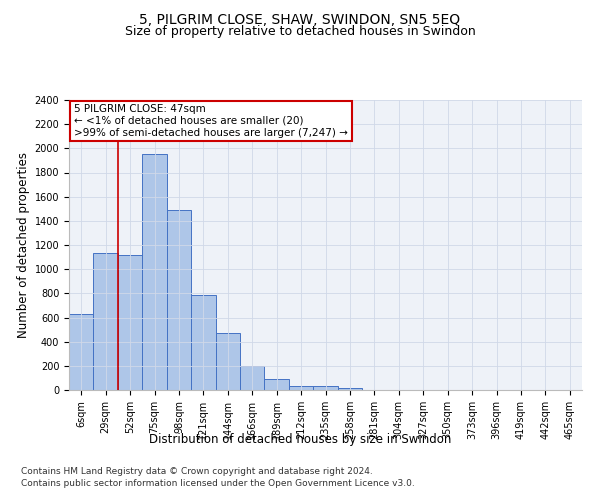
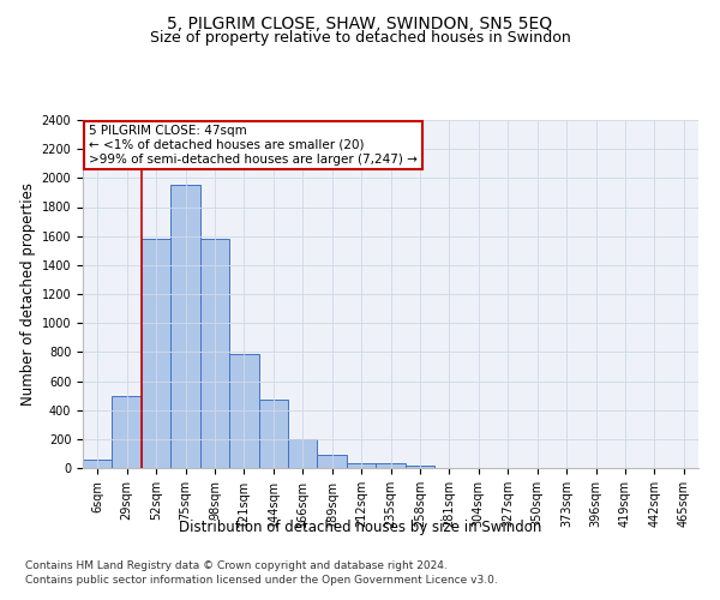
6sqm: 630 -> 60
29sqm: 1130 -> 500
52sqm: 1120 -> 1580
98sqm: 1490 -> 1580
